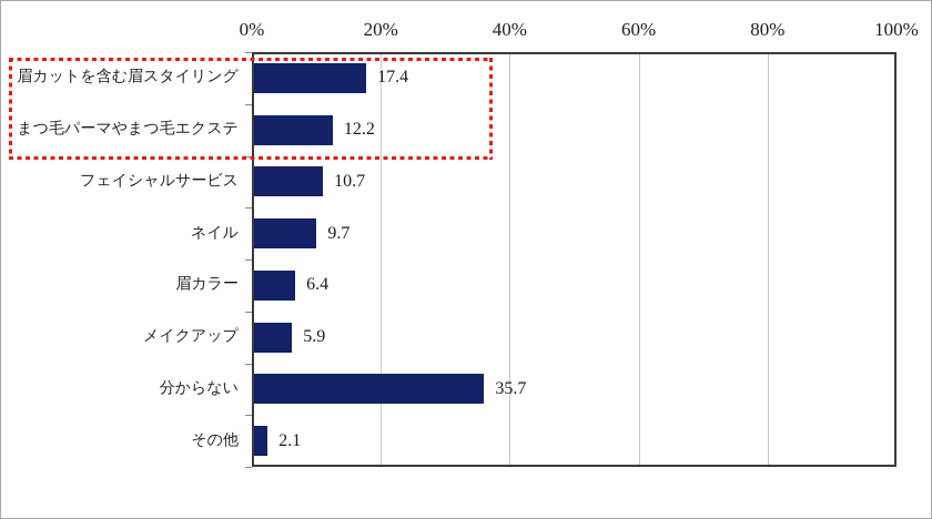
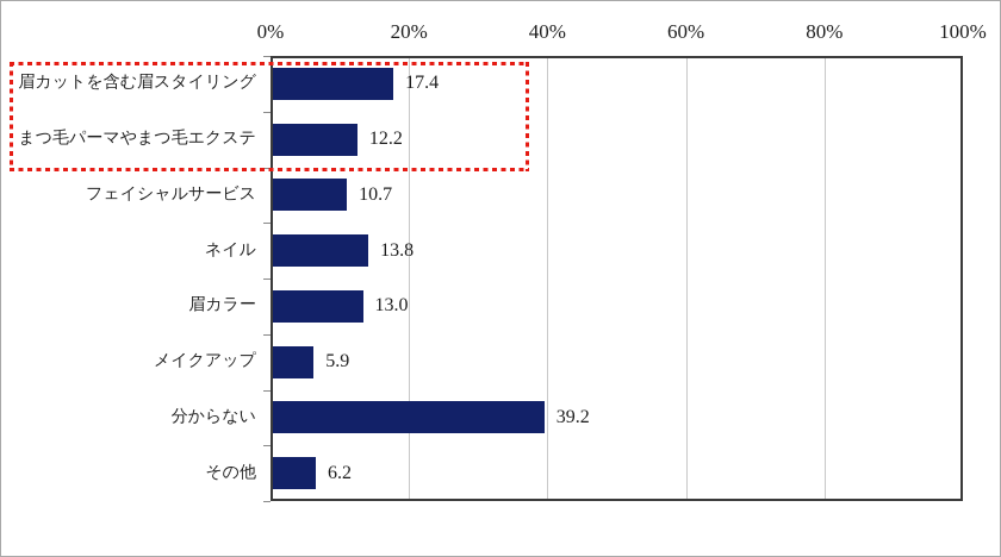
ネイル: 9.7 -> 13.8
眉カラー: 6.4 -> 13.0
分からない: 35.7 -> 39.2
その他: 2.1 -> 6.2
